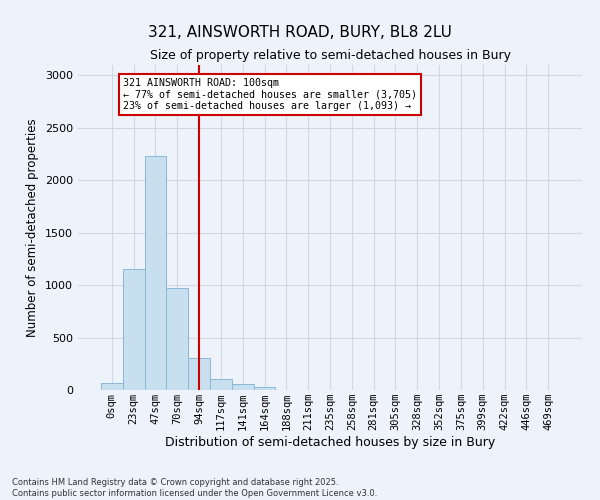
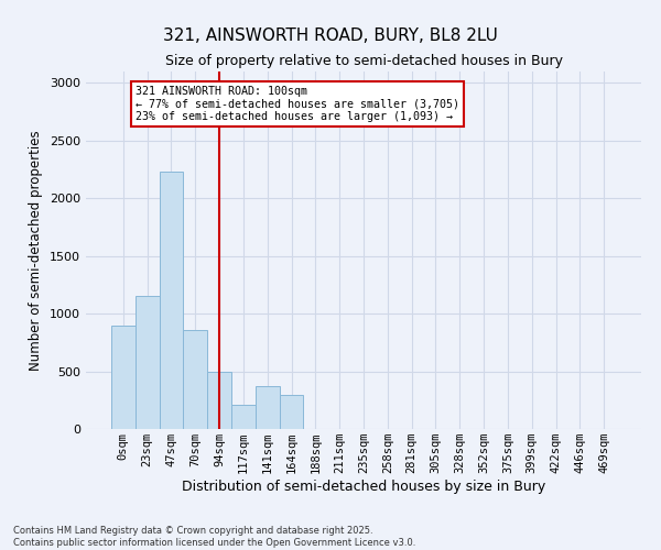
0sqm: 70 -> 900
70sqm: 980 -> 860
94sqm: 300 -> 500
117sqm: 100 -> 210
141sqm: 60 -> 370
164sqm: 30 -> 300
